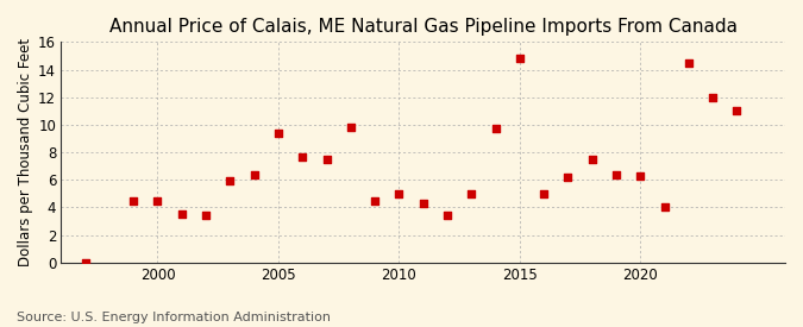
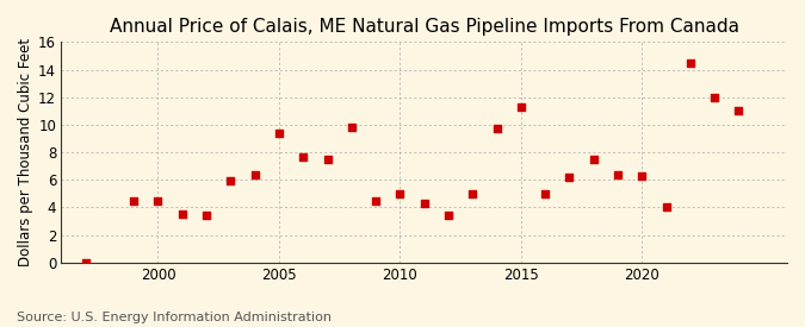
2015: 14.8 -> 11.3
